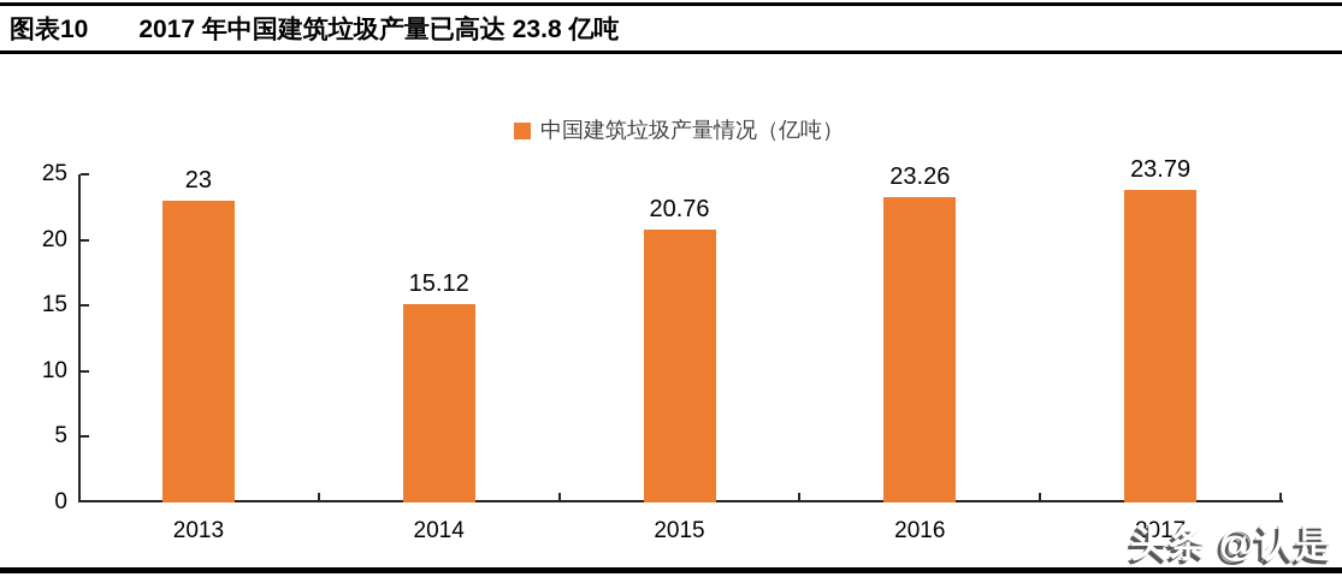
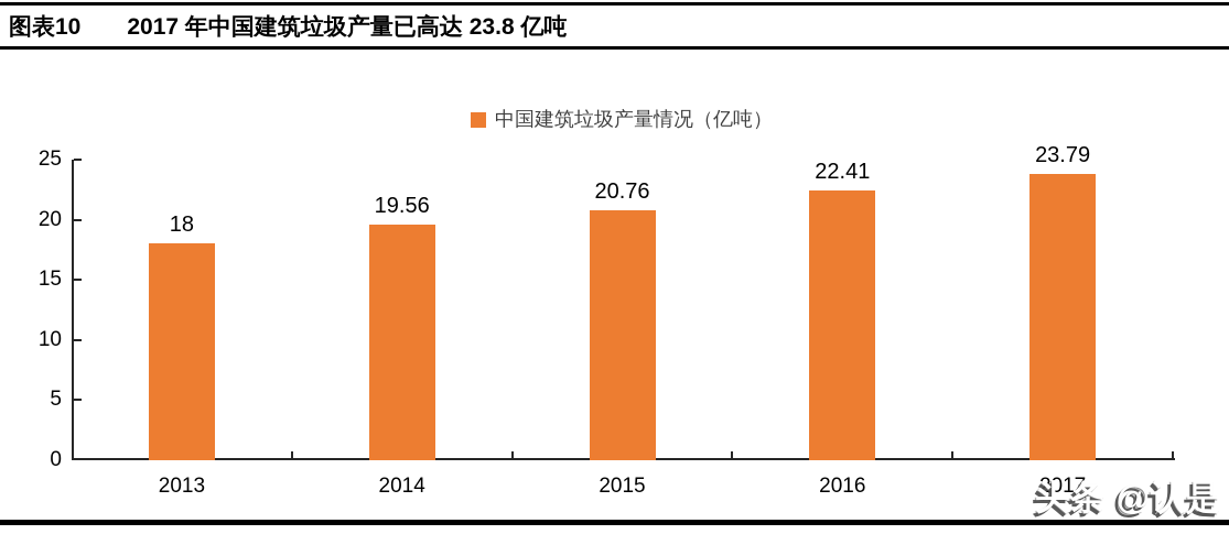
2013: 23 -> 18
2014: 15.12 -> 19.56
2016: 23.26 -> 22.41
